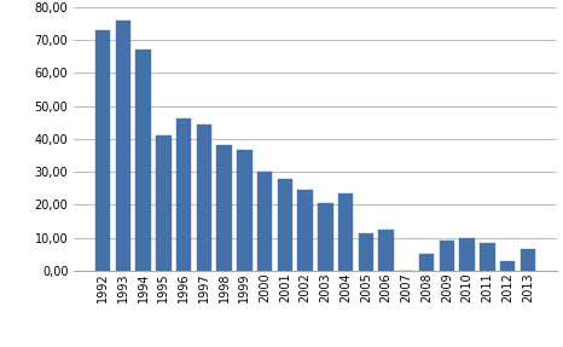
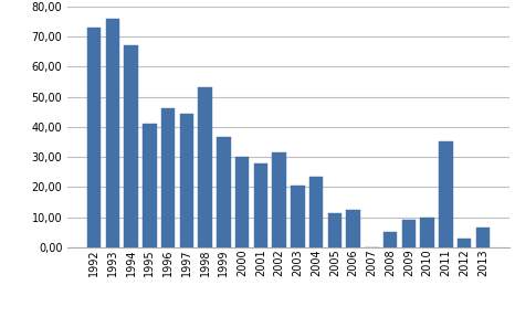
1998: 38,0 -> 53,0
2002: 24,5 -> 31,5
2011: 8,5 -> 35,0
